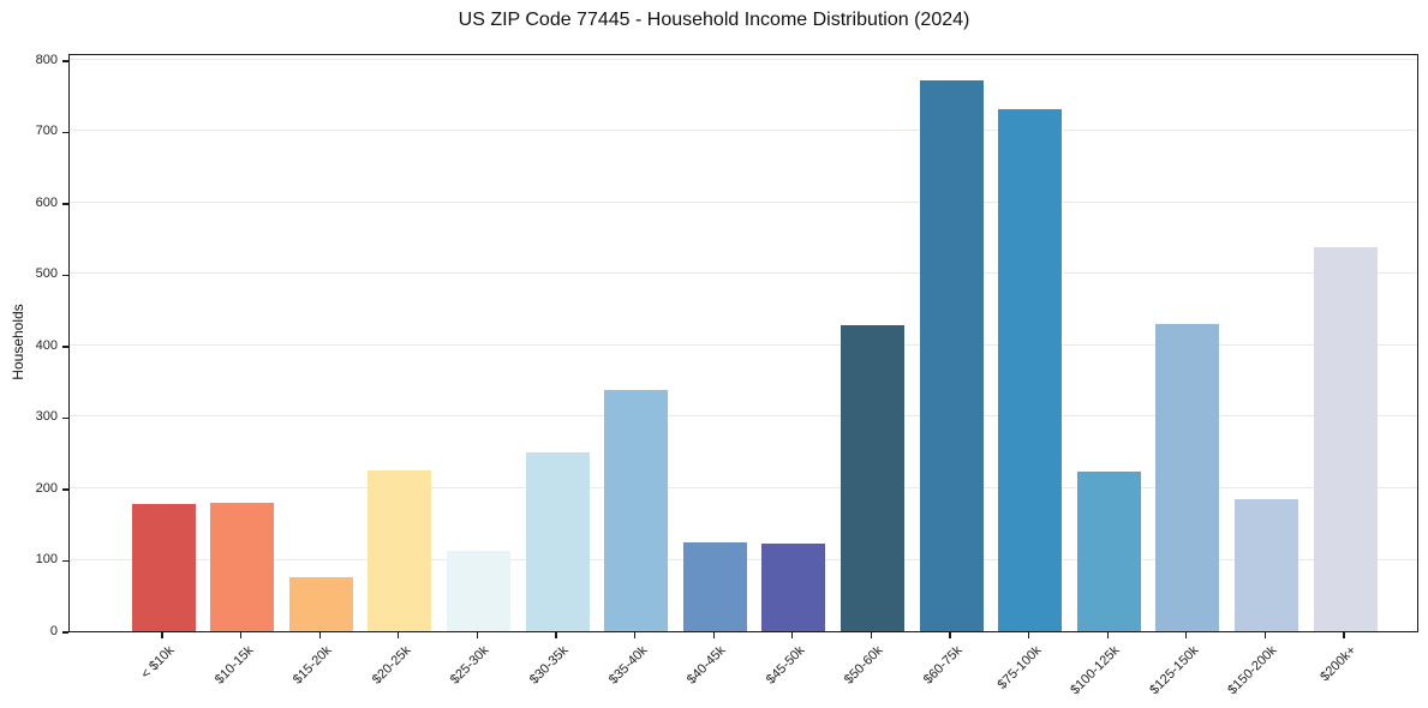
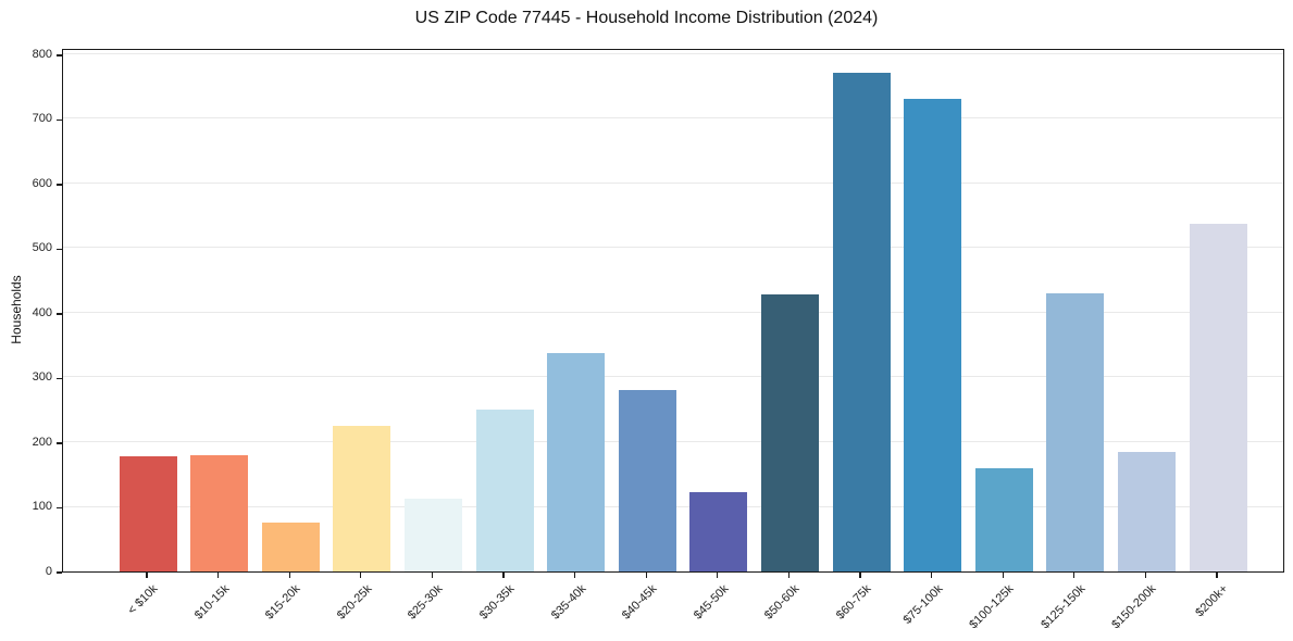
$40-45k: 120 -> 280
$100-125k: 220 -> 160
